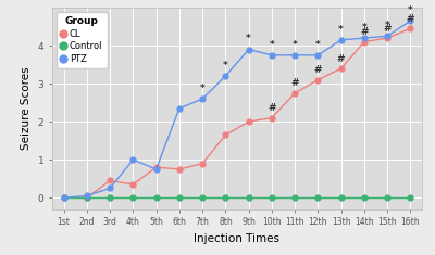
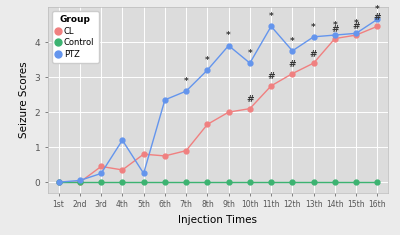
PTZ/4th: 1.00 -> 1.20
PTZ/5th: 0.75 -> 0.25
PTZ/10th: 3.75 -> 3.40
PTZ/11th: 3.75 -> 4.45
